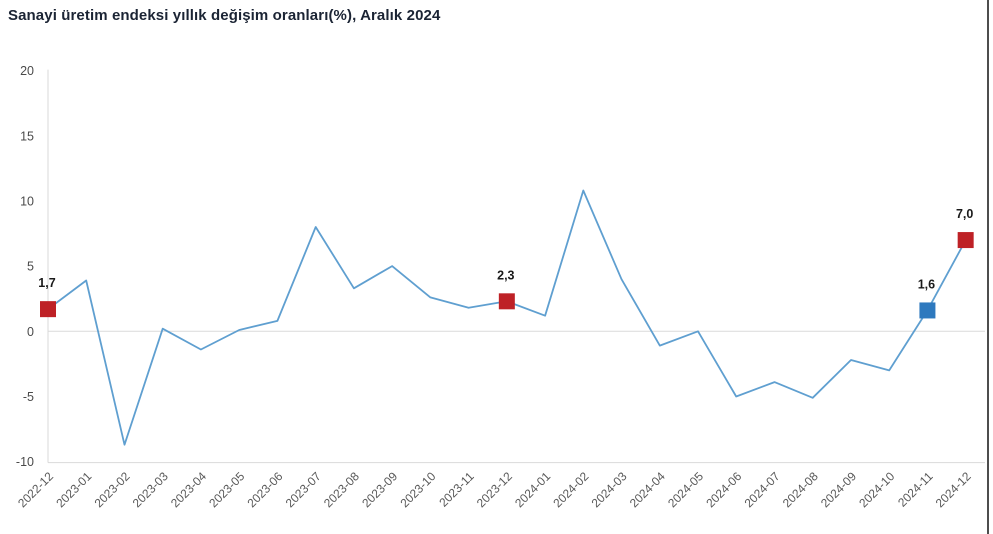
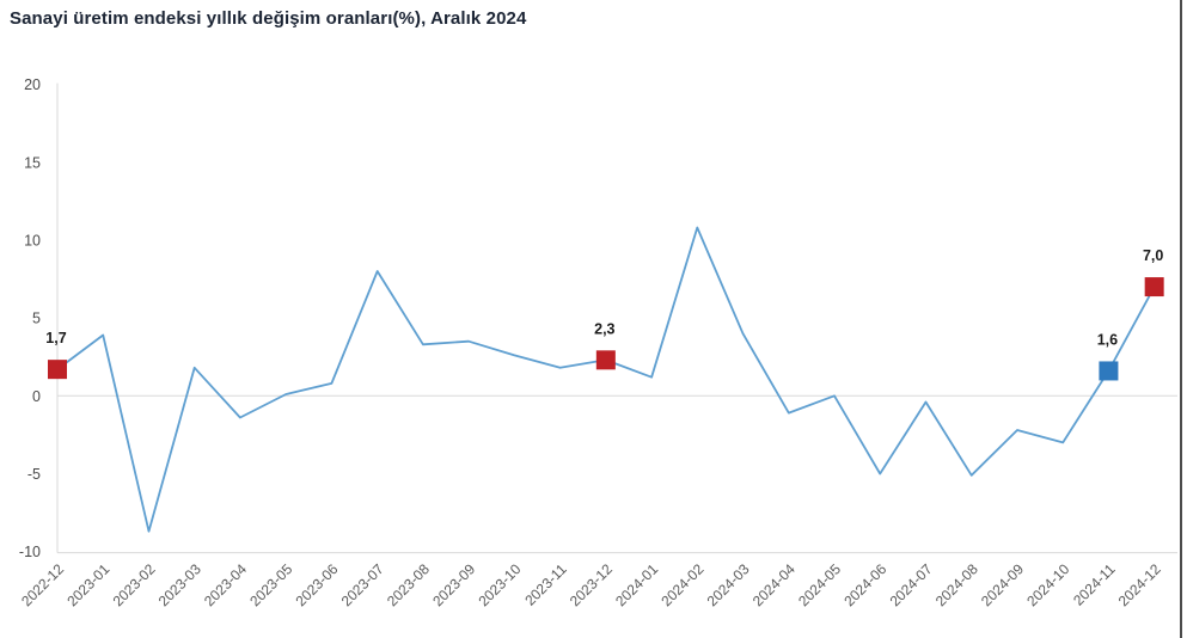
2023-03: 0.2 -> 1.8
2023-09: 5.0 -> 3.5
2024-07: -3.9 -> -0.4
